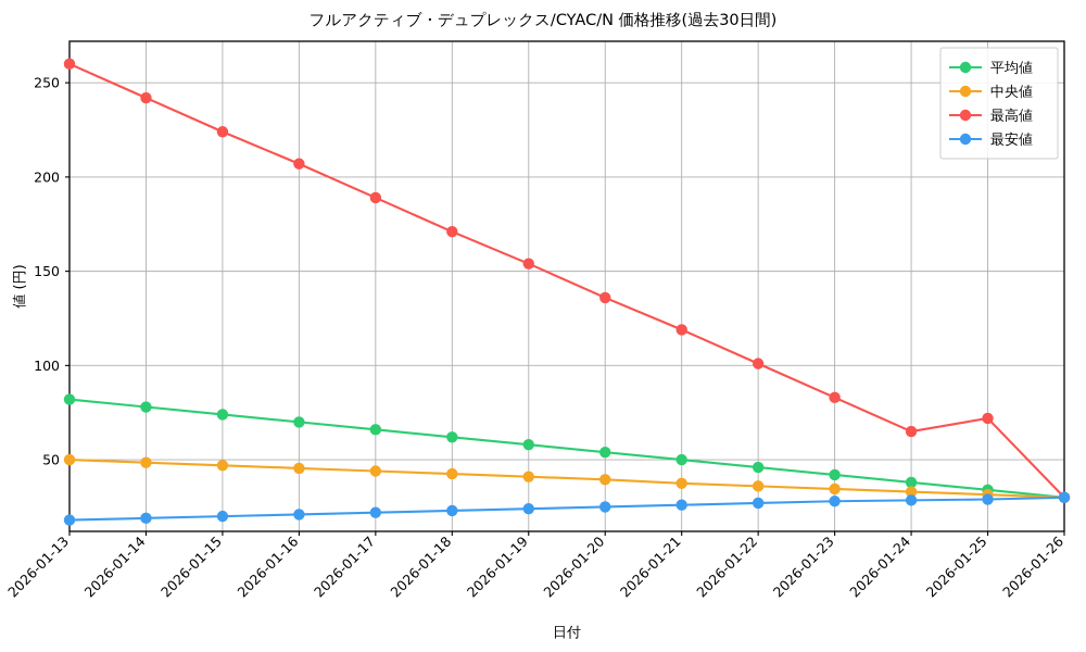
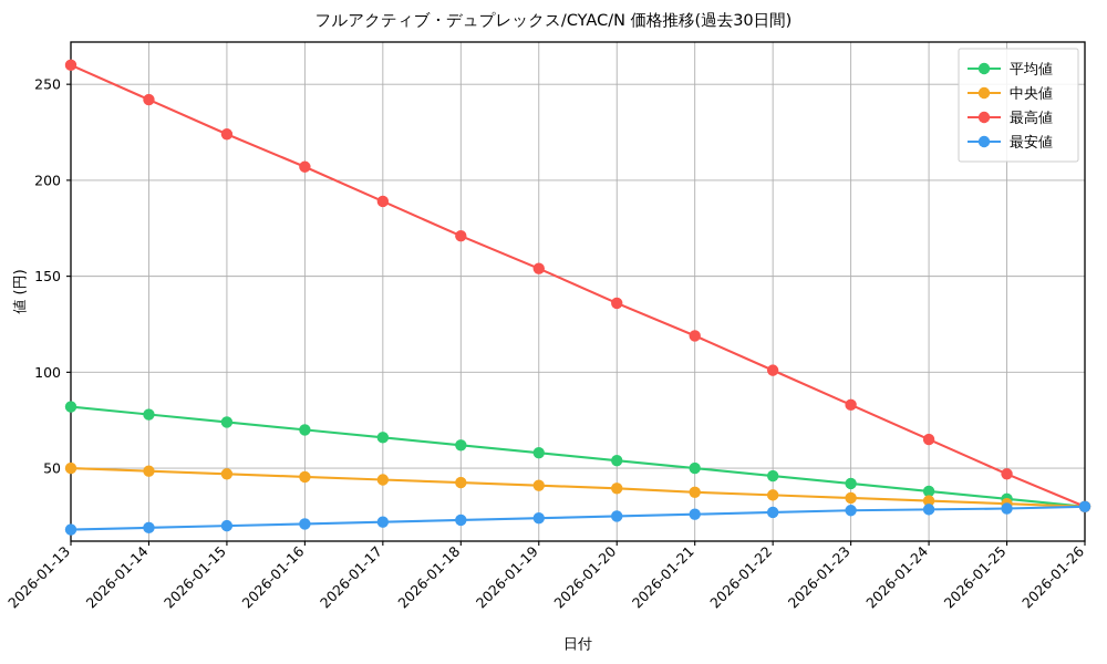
最高値/2026-01-25: 72 -> 47
